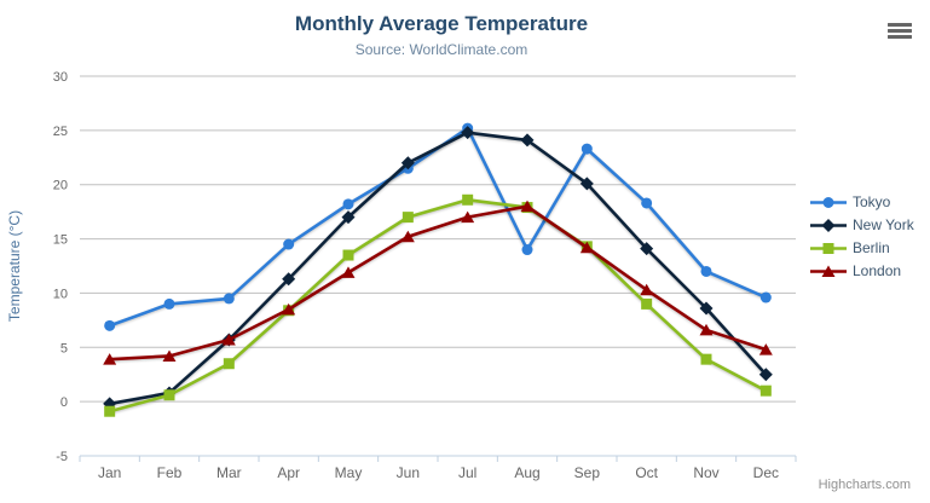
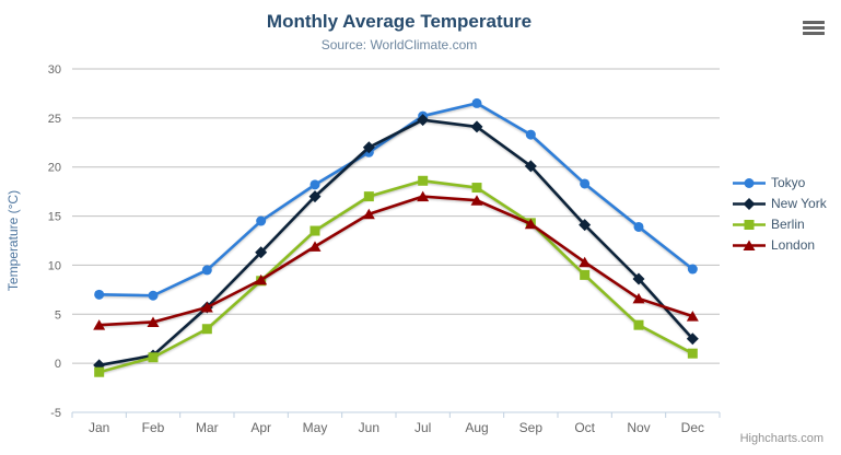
Tokyo/Feb: 9 -> 7
Tokyo/Aug: 14 -> 26
London/Aug: 18 -> 17
Tokyo/Nov: 12 -> 14
